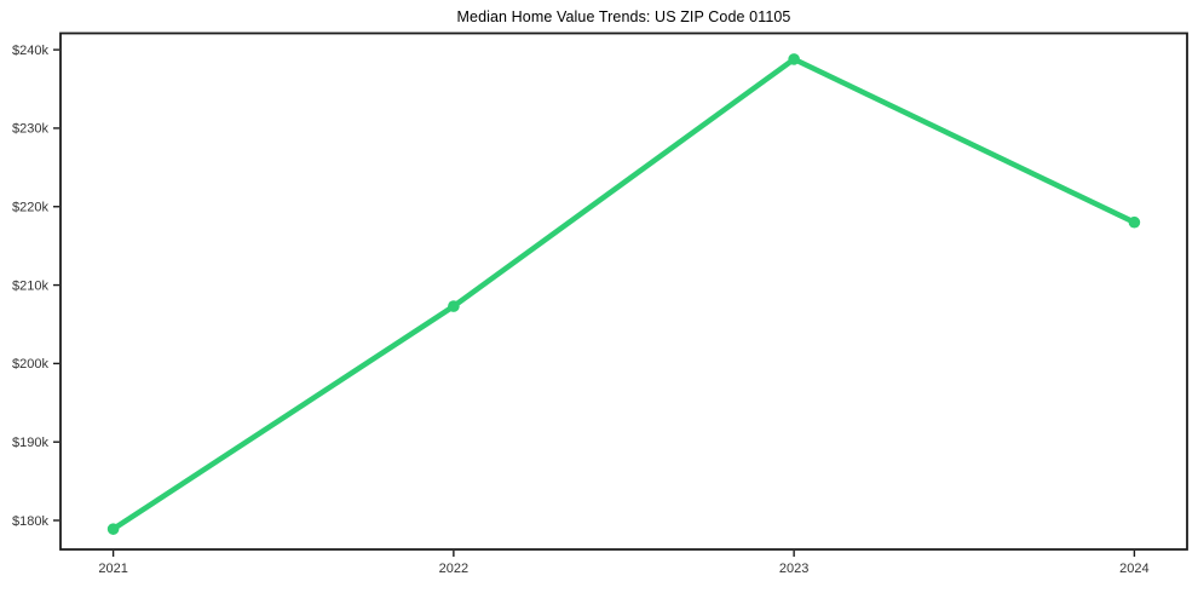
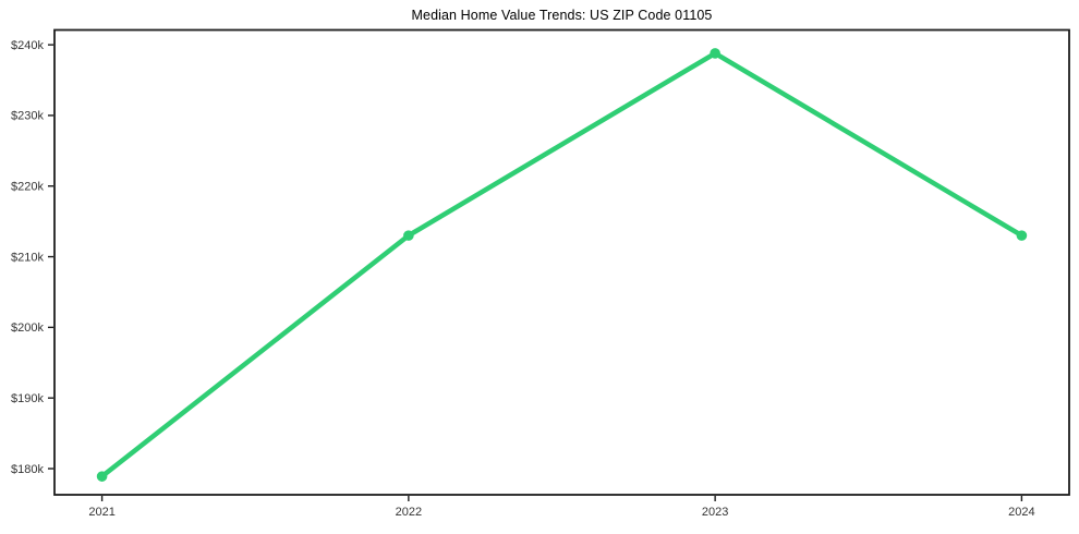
2022: $207k -> $213k
2024: $218k -> $213k
